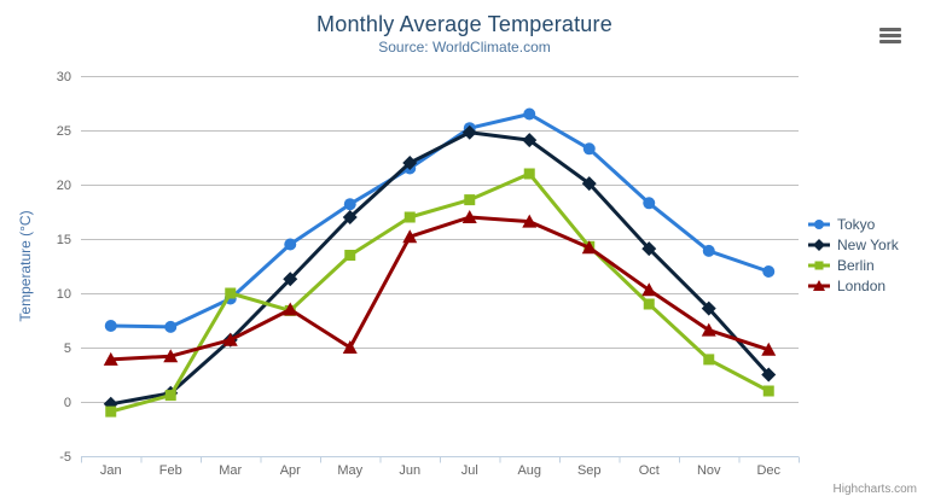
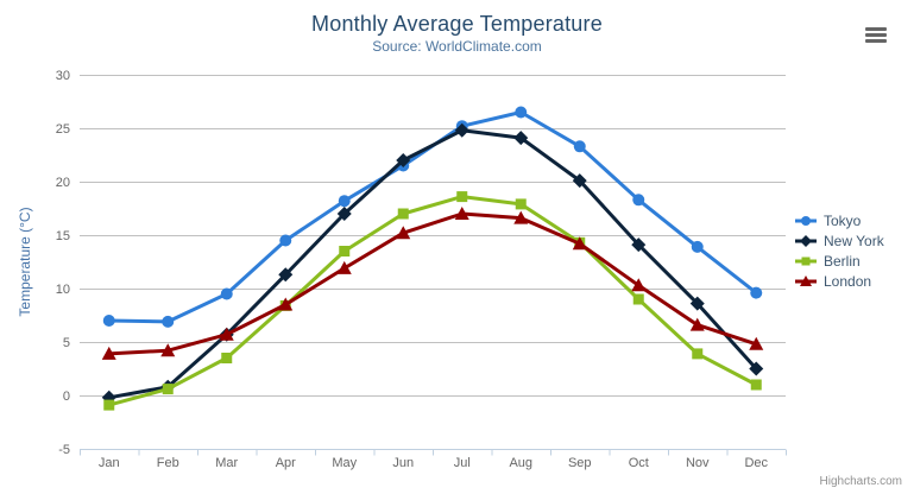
Berlin/Mar: 10 -> 4
London/May: 5 -> 12
Berlin/Aug: 21 -> 18
Tokyo/Dec: 12 -> 10
